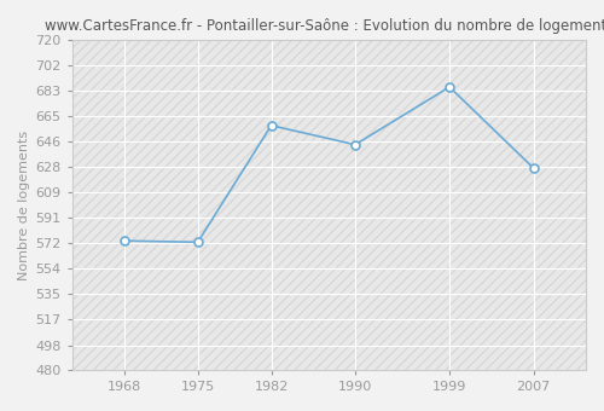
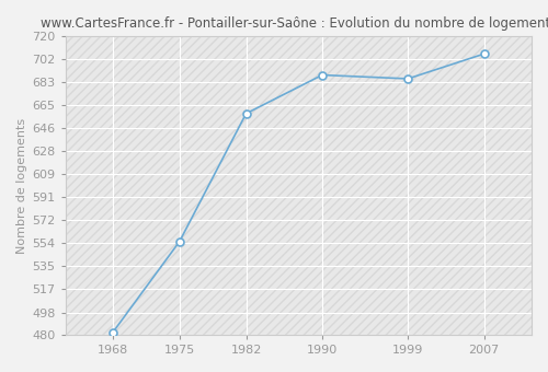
1968: 574 -> 482
1975: 573 -> 555
1990: 644 -> 689
2007: 627 -> 706
